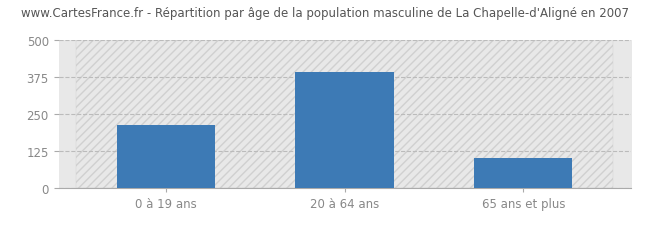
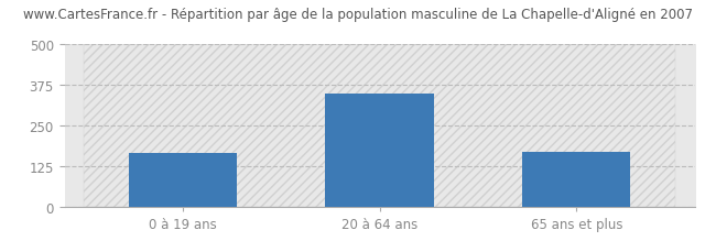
0 à 19 ans: 213 -> 165
20 à 64 ans: 392 -> 350
65 ans et plus: 102 -> 170
